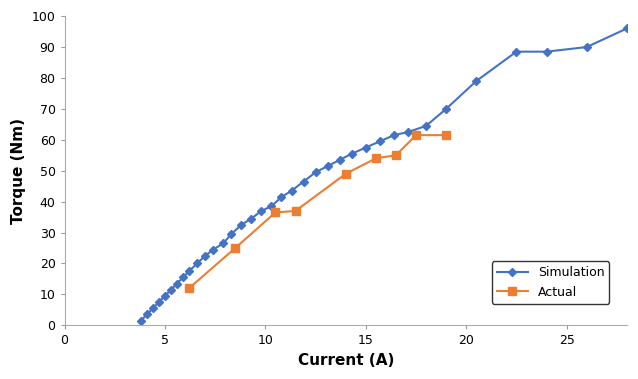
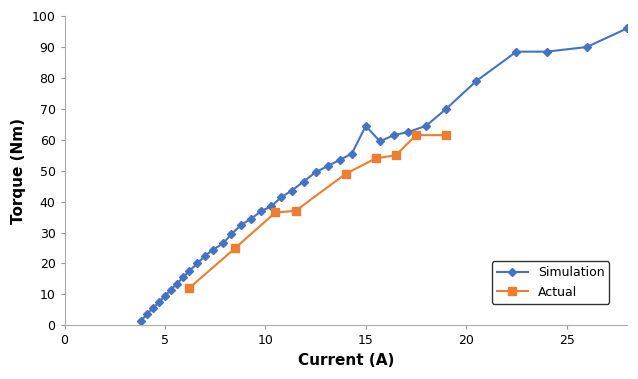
Simulation/15: 57.5 -> 64.5
